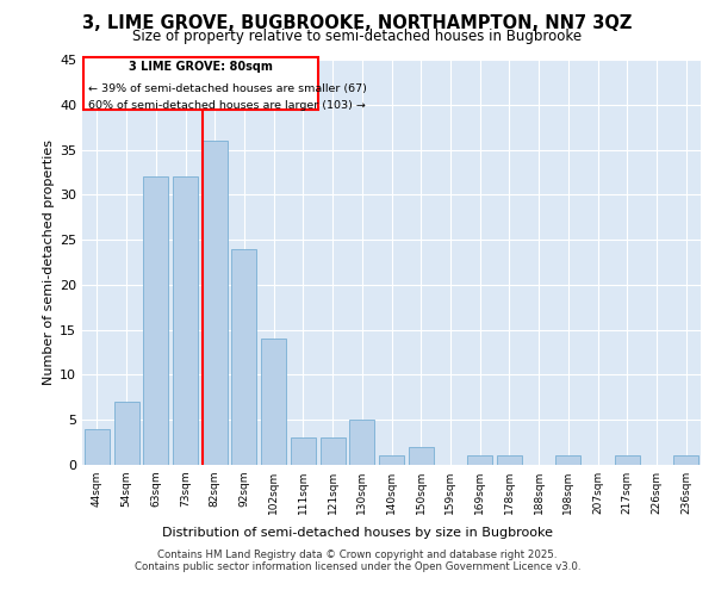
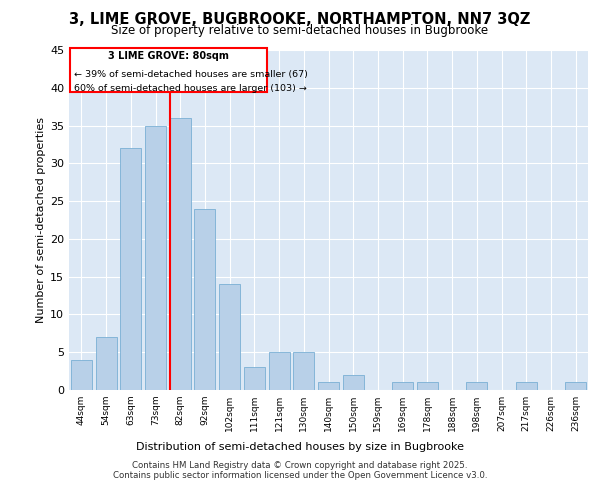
73sqm: 32 -> 35
121sqm: 3 -> 5
